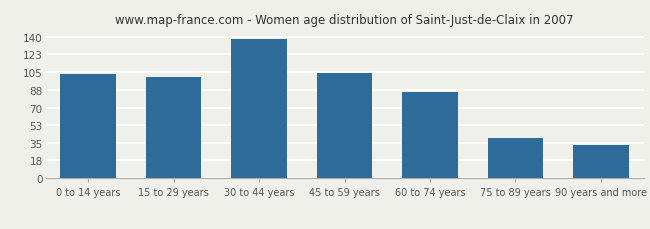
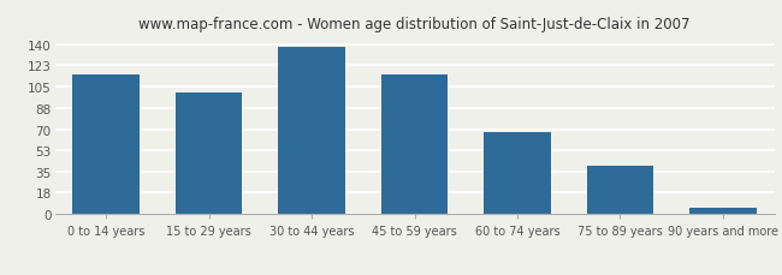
0 to 14 years: 103 -> 115
45 to 59 years: 104 -> 115
60 to 74 years: 86 -> 68
90 years and more: 33 -> 5
